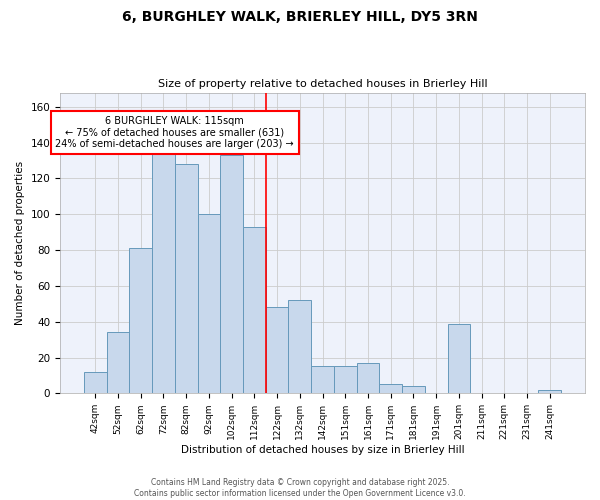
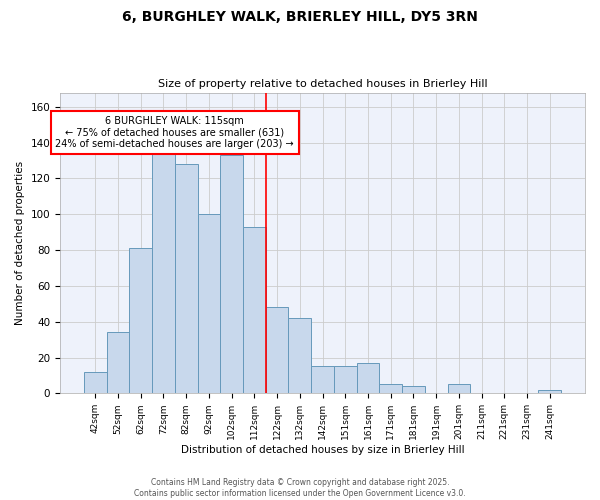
132sqm: 52 -> 42
201sqm: 39 -> 5
